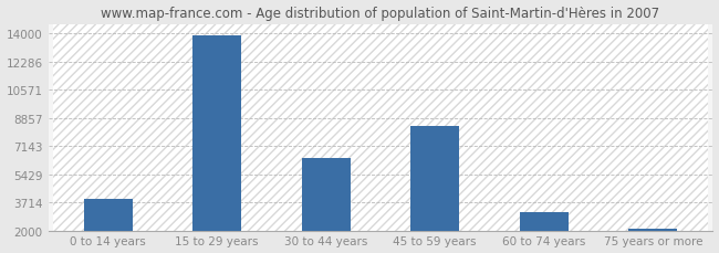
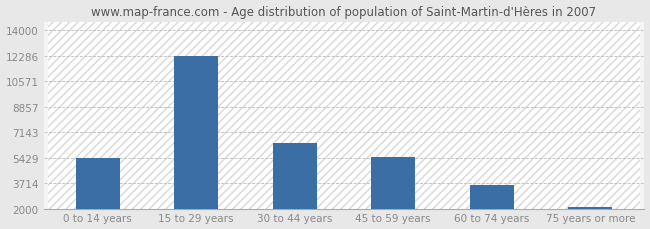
0 to 14 years: 3900 -> 5400
15 to 29 years: 13900 -> 12300
45 to 59 years: 8400 -> 5400
60 to 74 years: 3100 -> 3600
